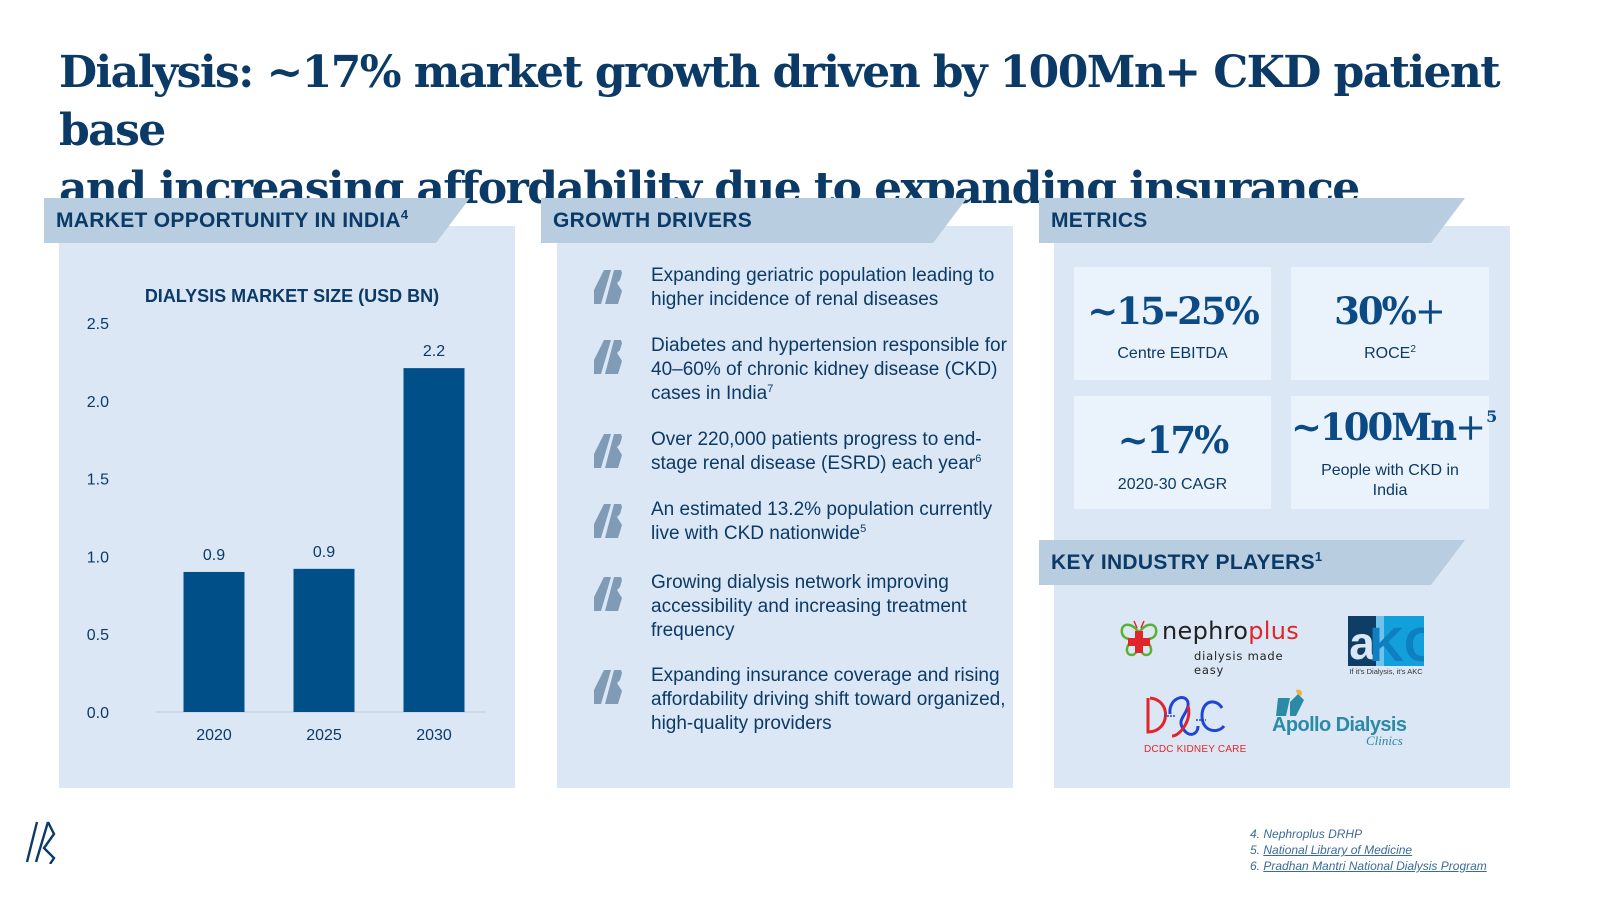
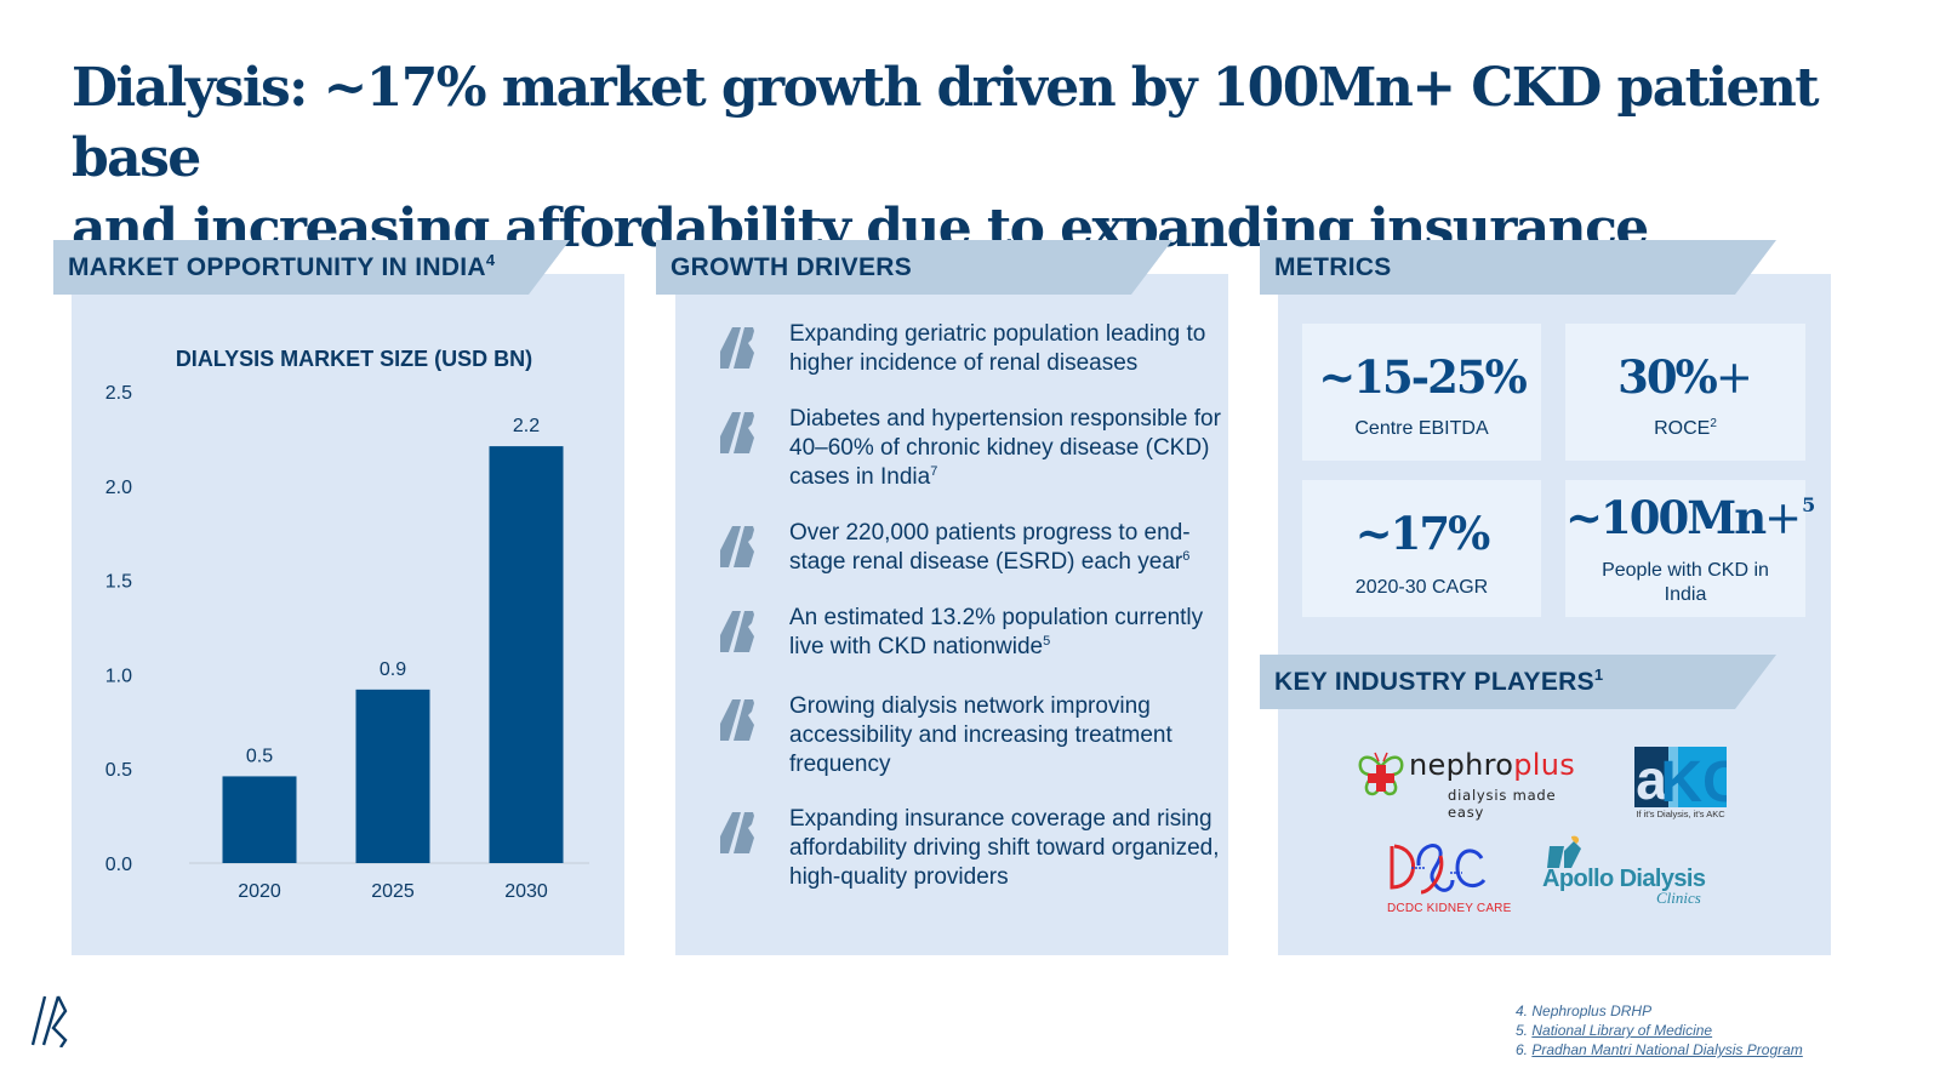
2020: 0.9 -> 0.5
